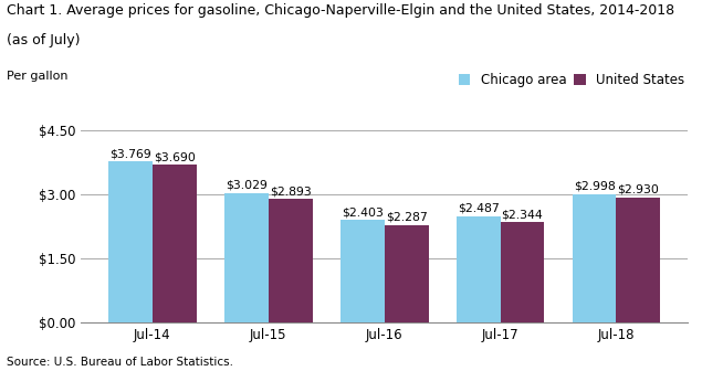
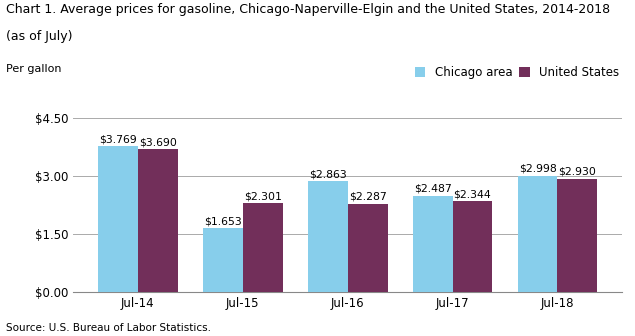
Chicago area/Jul-15: $3.029 -> $1.653
United States/Jul-15: $2.893 -> $2.301
Chicago area/Jul-16: $2.403 -> $2.863
